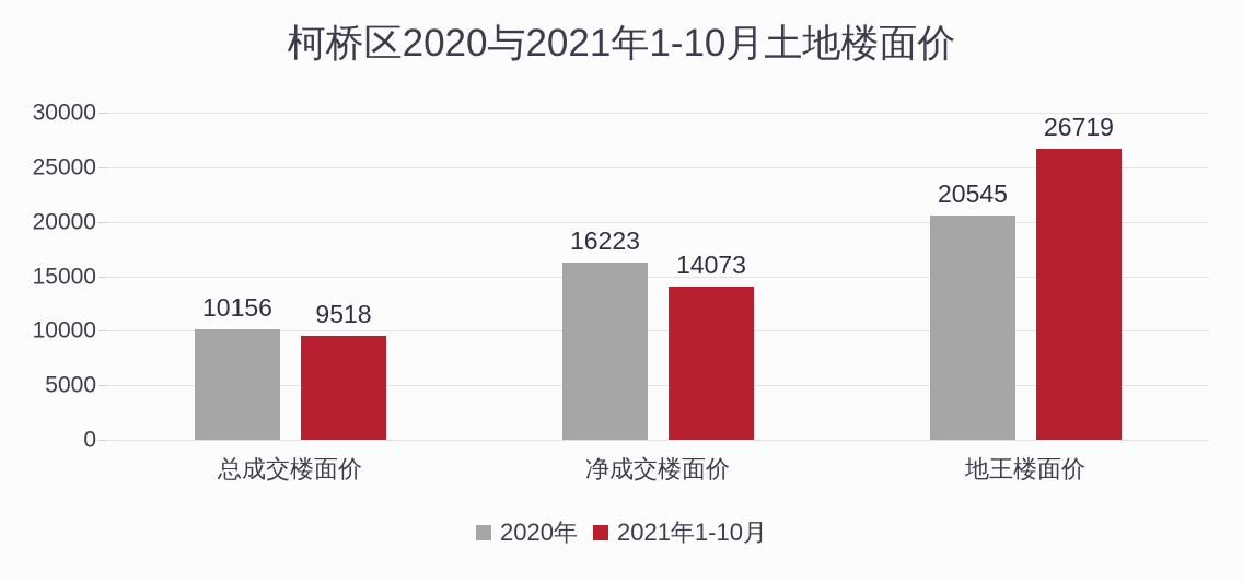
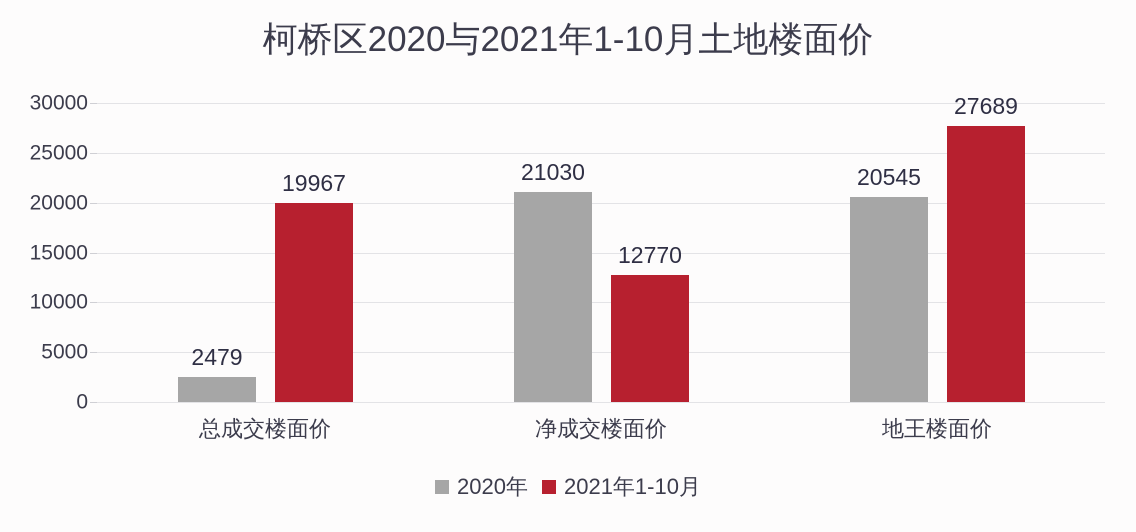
2020年/总成交楼面价: 10156 -> 2479
2021年1-10月/总成交楼面价: 9518 -> 19967
2020年/净成交楼面价: 16223 -> 21030
2021年1-10月/净成交楼面价: 14073 -> 12770
2021年1-10月/地王楼面价: 26719 -> 27689
